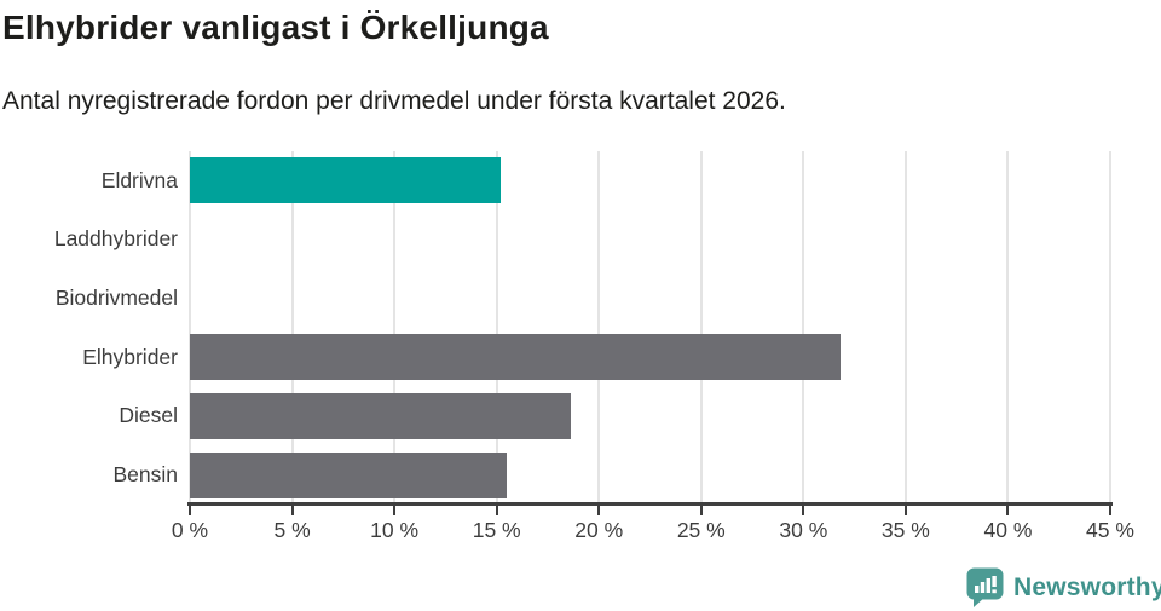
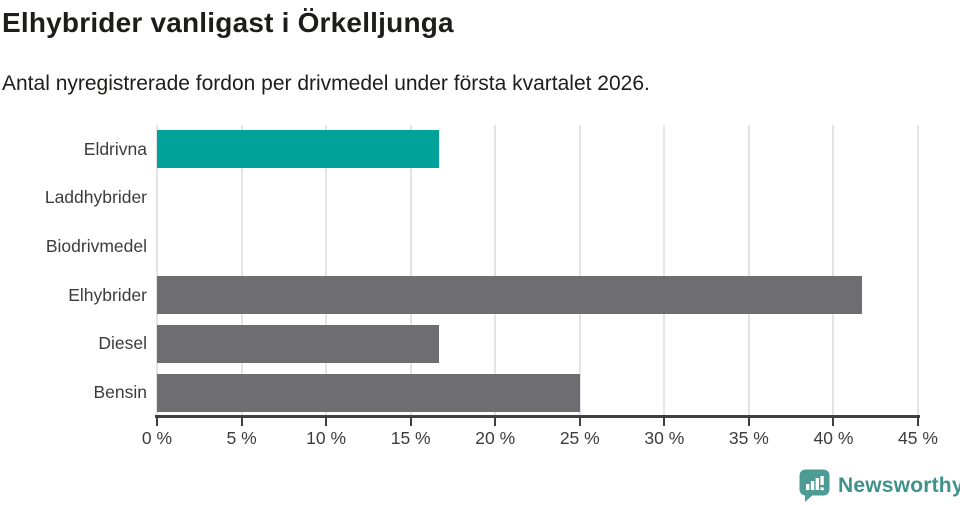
Eldrivna: 15.2% -> 16.7%
Elhybrider: 31.8% -> 41.7%
Diesel: 18.6% -> 16.7%
Bensin: 15.5% -> 25.0%
